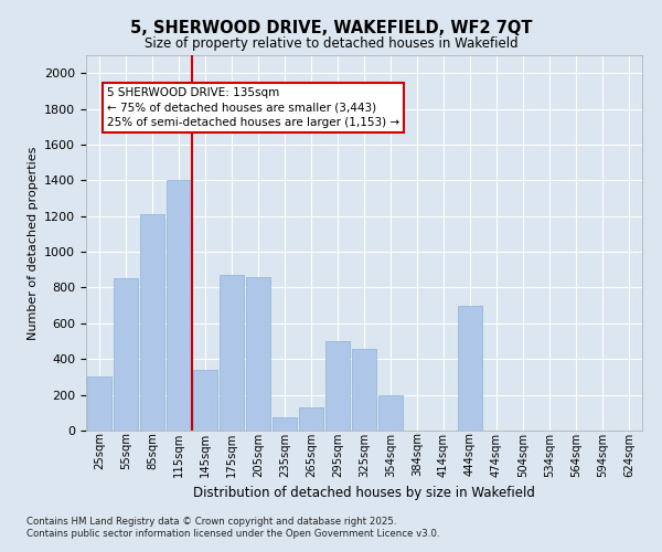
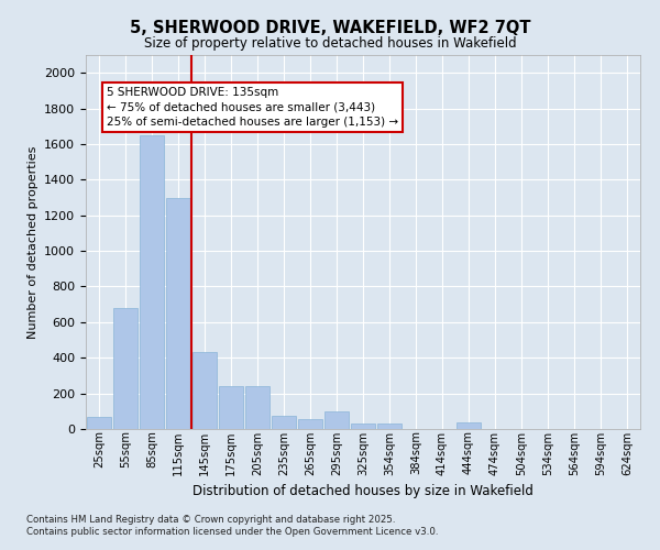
25sqm: 300 -> 60
55sqm: 850 -> 680
85sqm: 1210 -> 1650
115sqm: 1400 -> 1300
145sqm: 340 -> 430
175sqm: 870 -> 240
205sqm: 860 -> 240
265sqm: 130 -> 60
295sqm: 500 -> 100
325sqm: 460 -> 30
354sqm: 200 -> 30
444sqm: 700 -> 40
